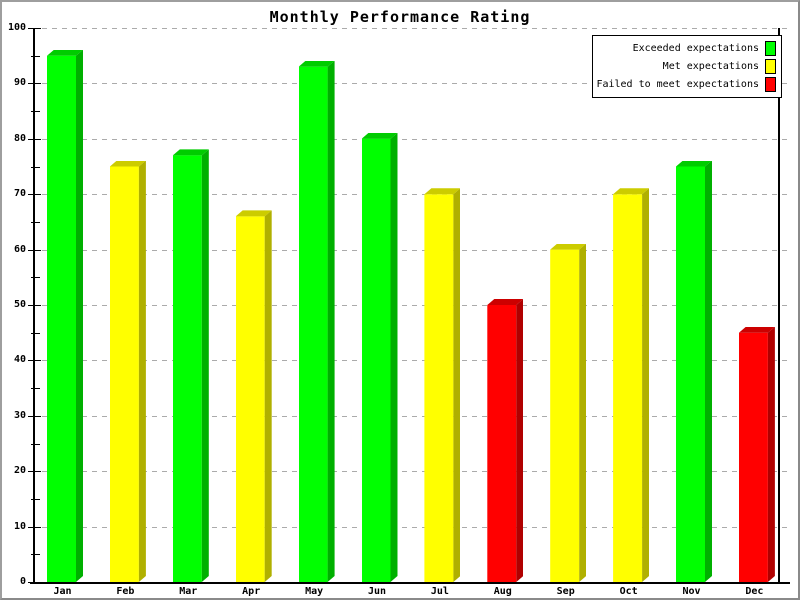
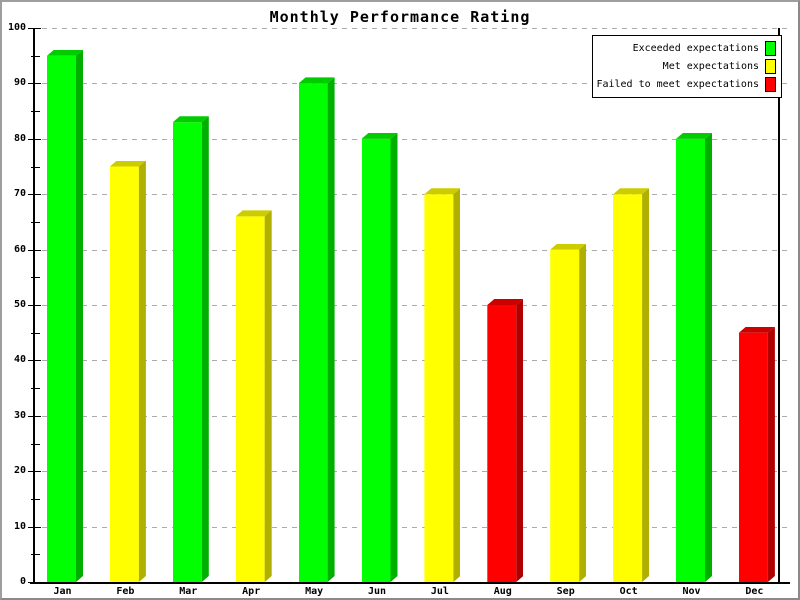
Mar: 77 -> 83
May: 93 -> 90
Nov: 75 -> 80
